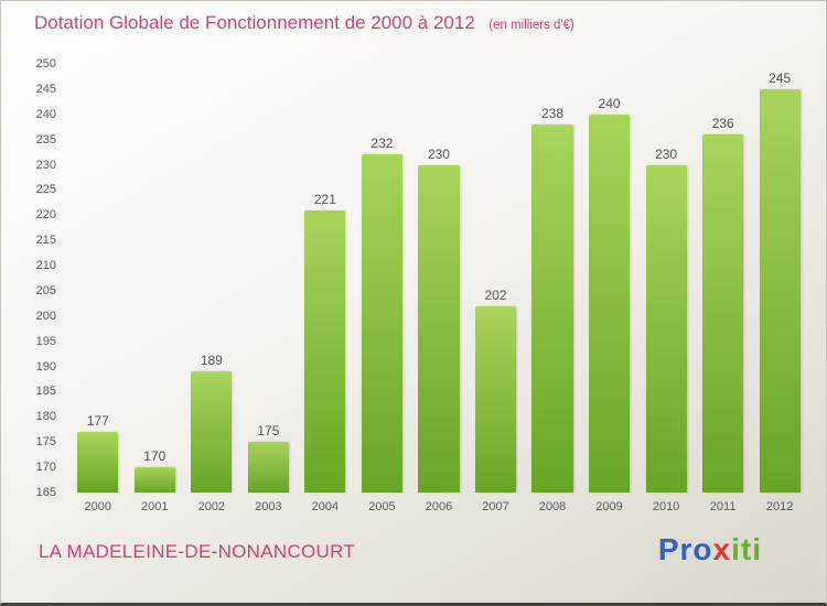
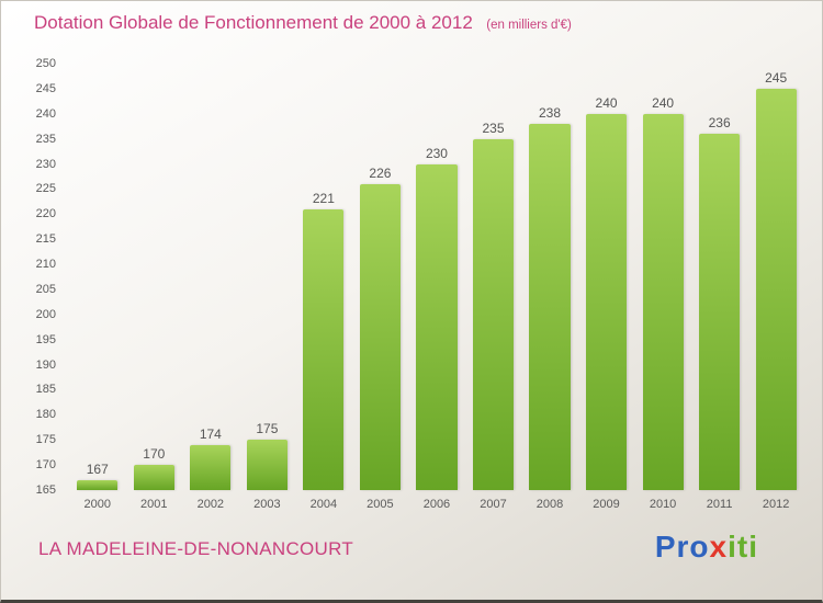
2000: 177 -> 167
2002: 189 -> 174
2005: 232 -> 226
2007: 202 -> 235
2010: 230 -> 240
